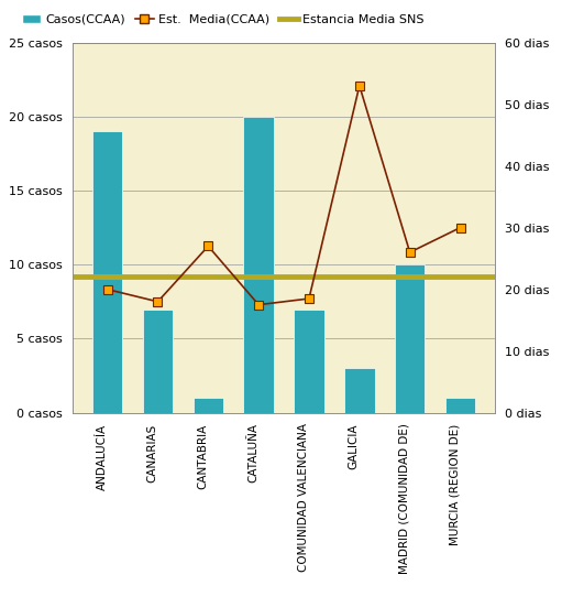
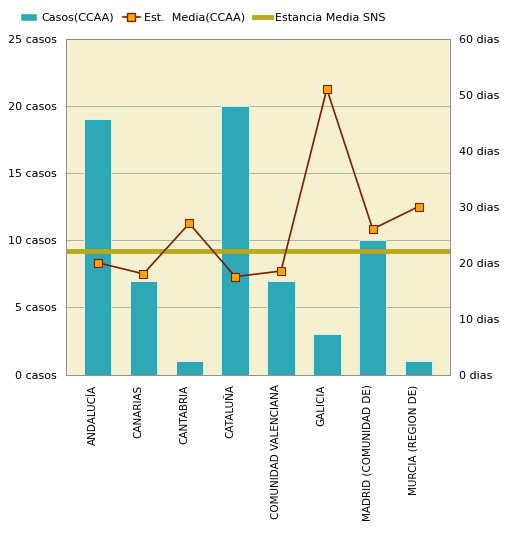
Est. Media(CCAA)/GALICIA: 53.0 dias -> 51.0 dias
